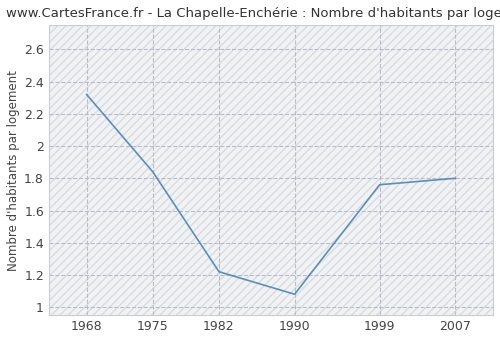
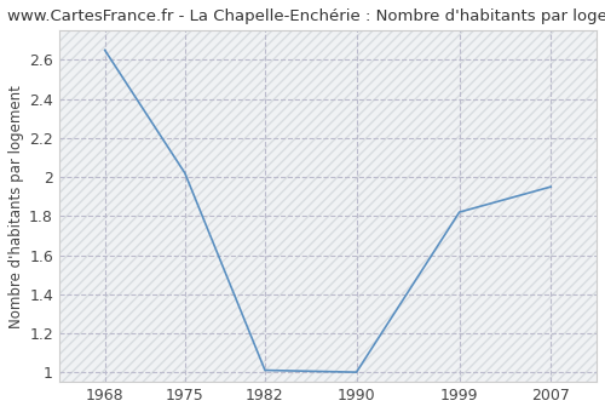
1968: 2.32 -> 2.65
1975: 1.84 -> 2.02
1982: 1.22 -> 1.01
1990: 1.08 -> 1.00
1999: 1.76 -> 1.82
2007: 1.80 -> 1.95
